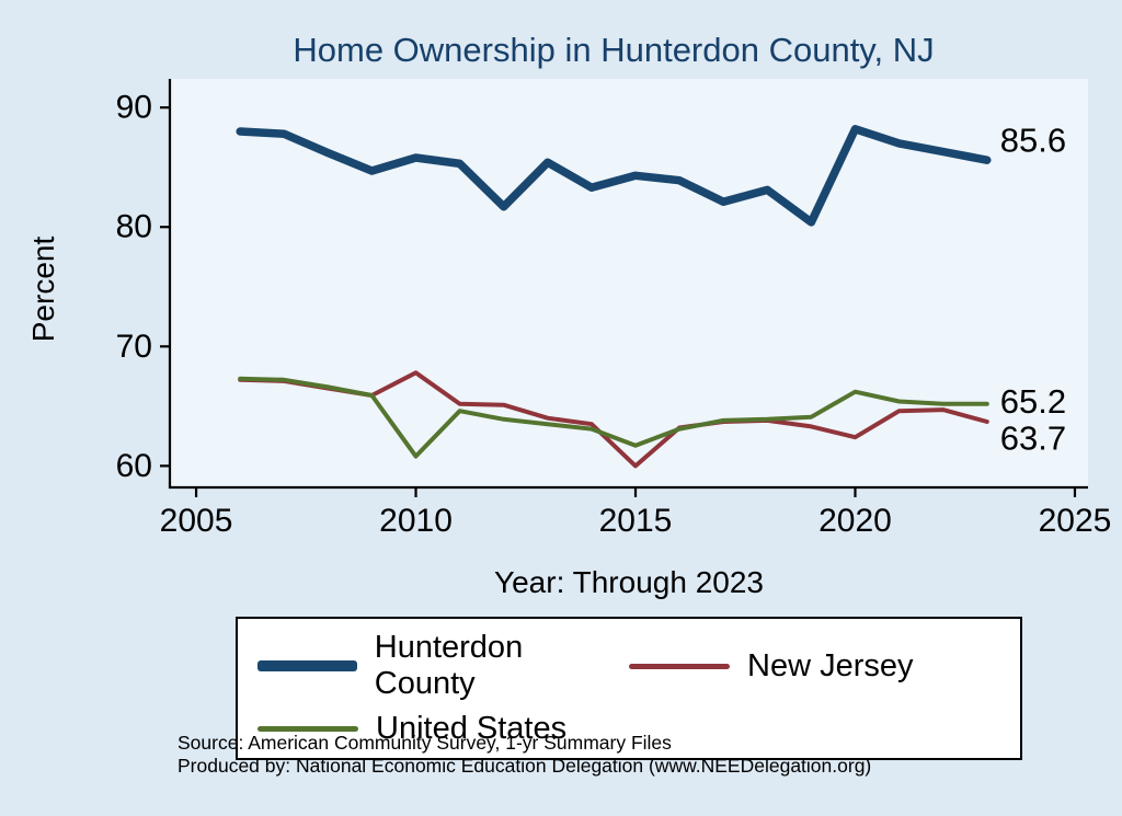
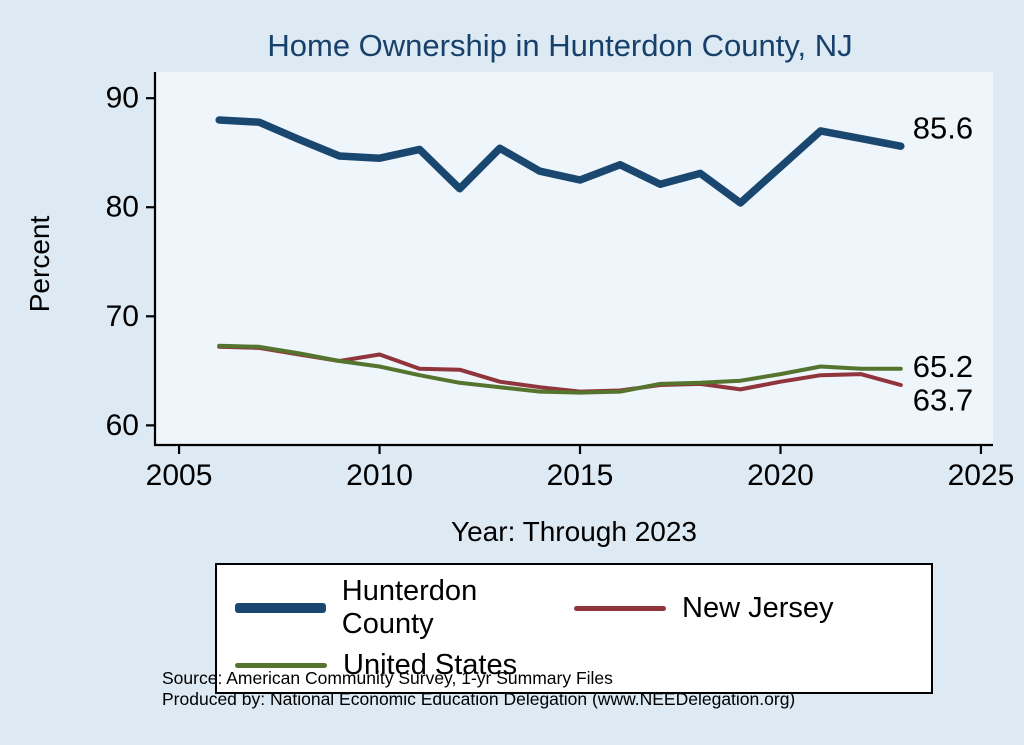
Hunterdon County/2010: 85.8 -> 84.5
New Jersey/2010: 67.8 -> 66.5
United States/2010: 60.8 -> 65.4
Hunterdon County/2015: 84.3 -> 82.5
New Jersey/2015: 60.0 -> 63.1
United States/2015: 61.7 -> 63.0
Hunterdon County/2020: 88.2 -> 83.7
New Jersey/2020: 62.4 -> 64.0
United States/2020: 66.2 -> 64.7
